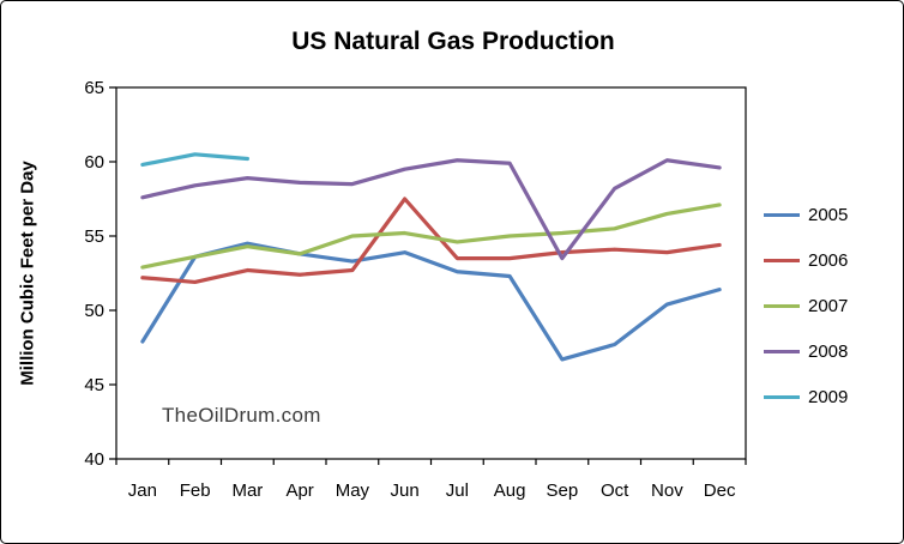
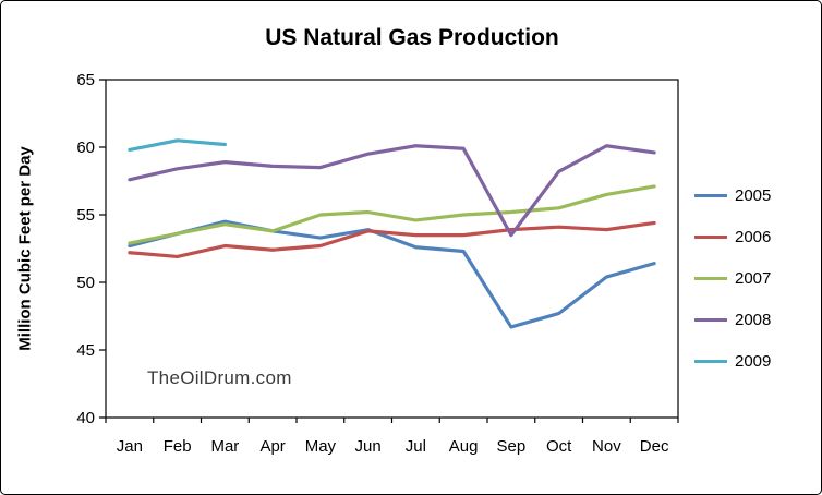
2005/Jan: 47.9 -> 52.7
2006/Jun: 57.5 -> 53.8
